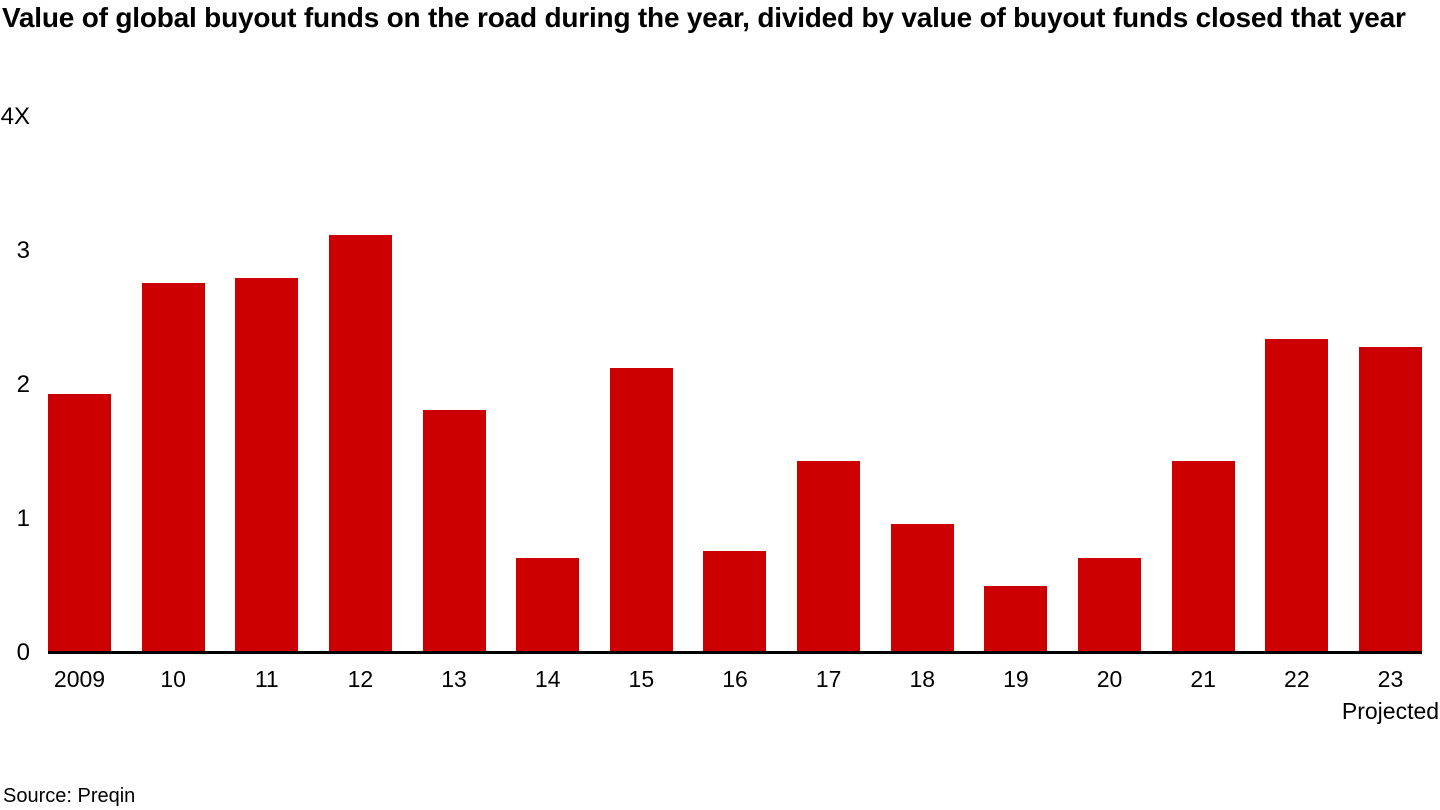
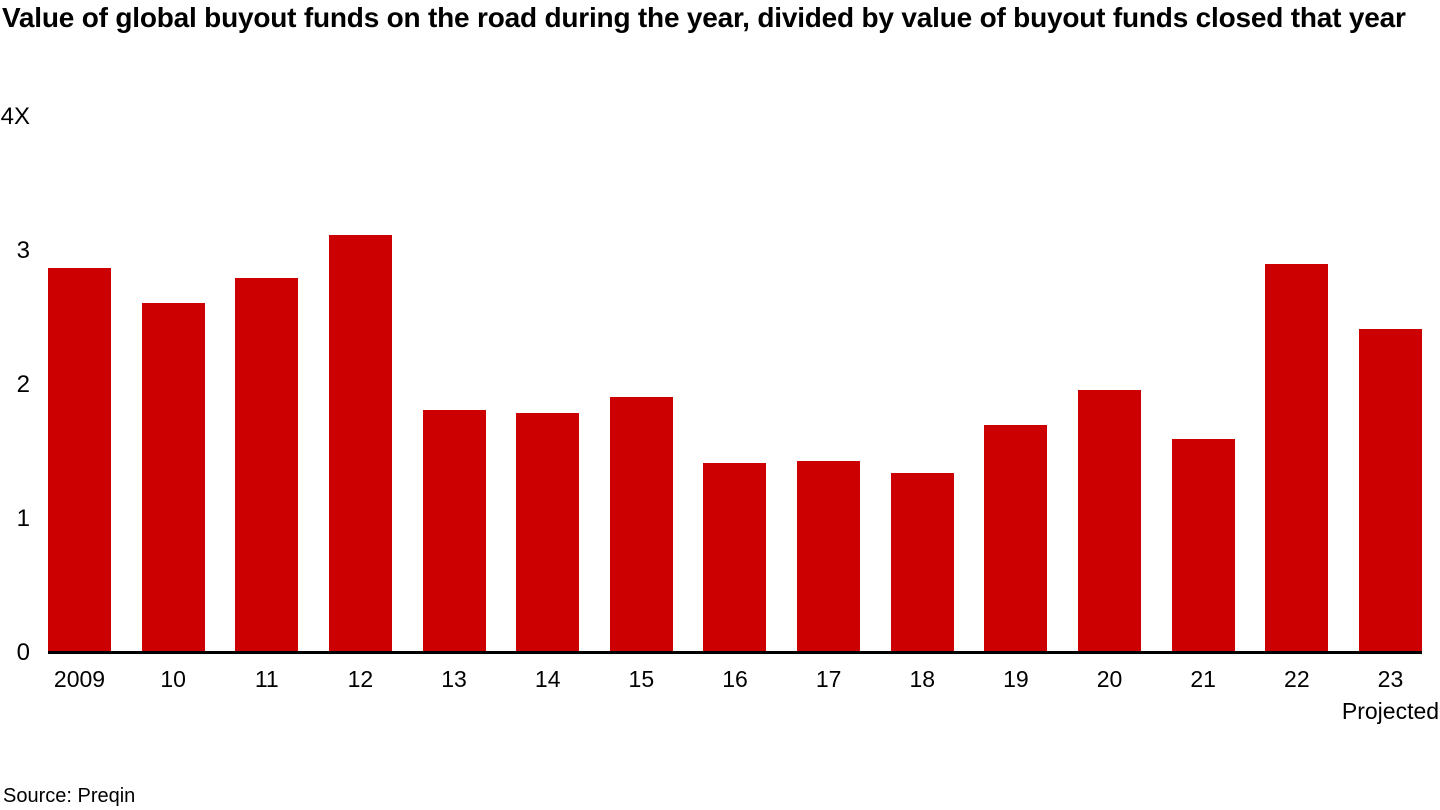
2009: 1.93 -> 2.87
10: 2.76 -> 2.61
14: 0.71 -> 1.79
15: 2.13 -> 1.91
16: 0.76 -> 1.42
18: 0.96 -> 1.34
19: 0.50 -> 1.70
20: 0.71 -> 1.96
21: 1.43 -> 1.60
22: 2.34 -> 2.90
23: 2.28 -> 2.42
